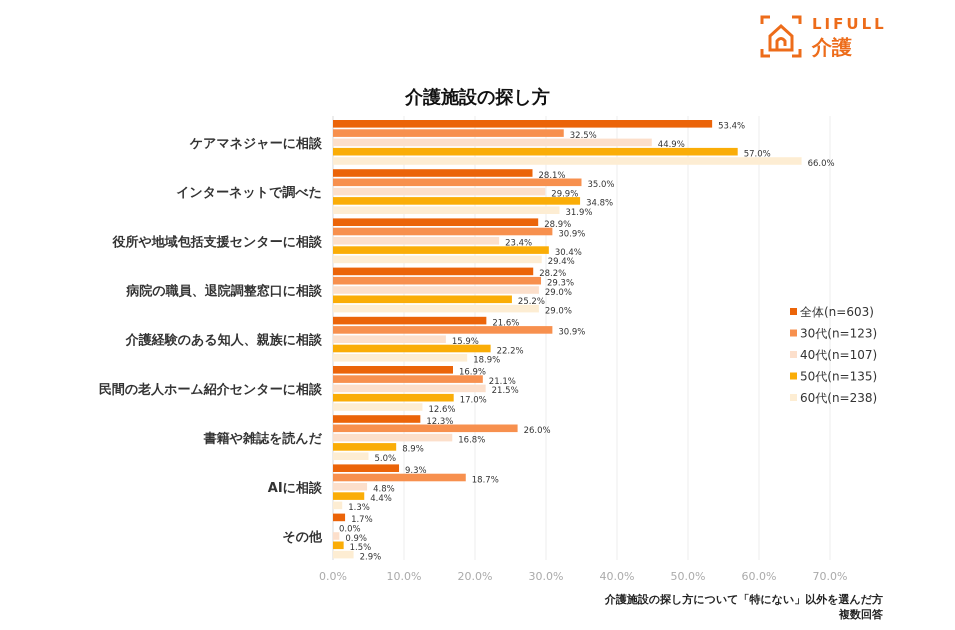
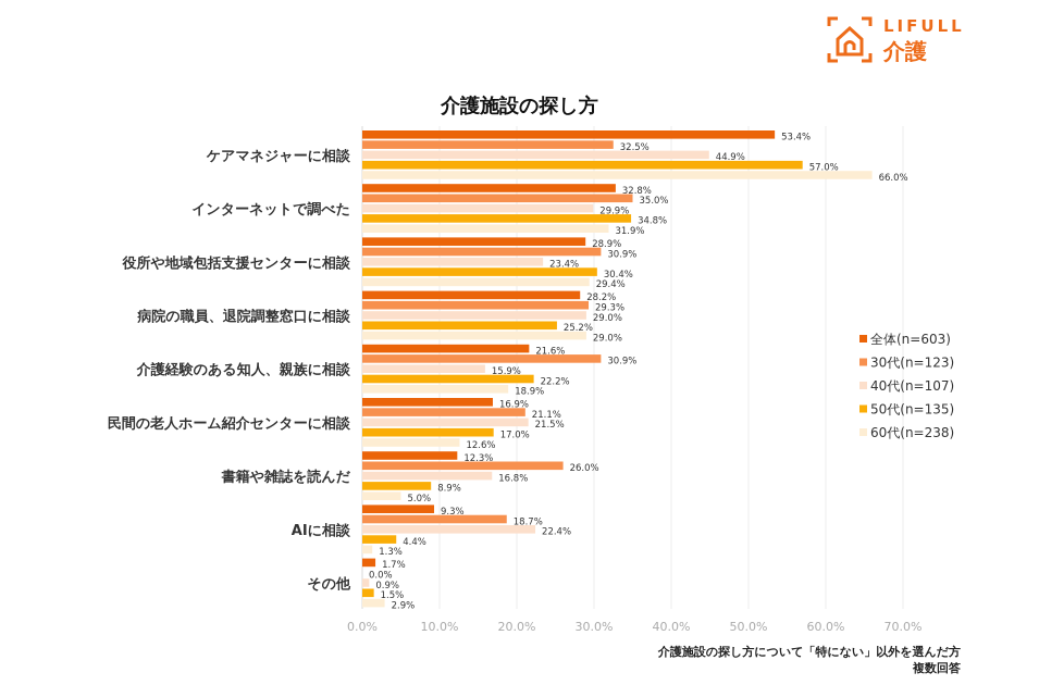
全体(n=603)/インターネットで調べた: 28.1% -> 32.8%
40代(n=107)/AIに相談: 4.8% -> 22.4%
